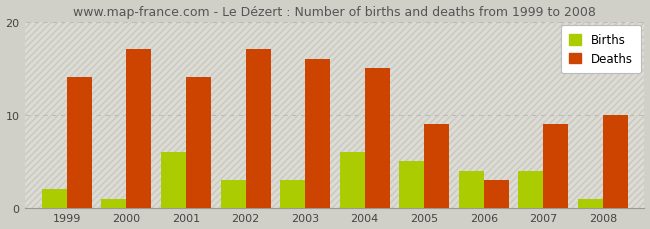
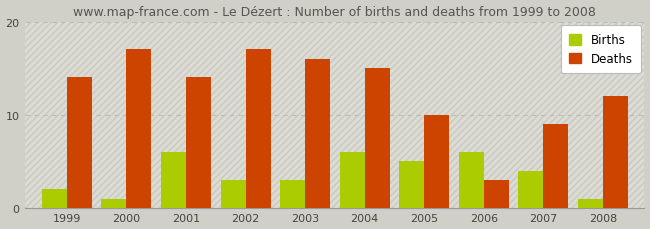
Deaths/2005: 9 -> 10
Births/2006: 4 -> 6
Deaths/2008: 10 -> 12
